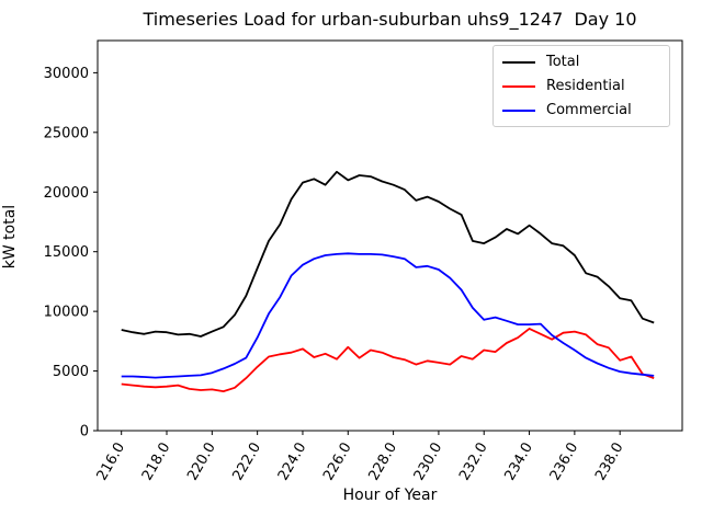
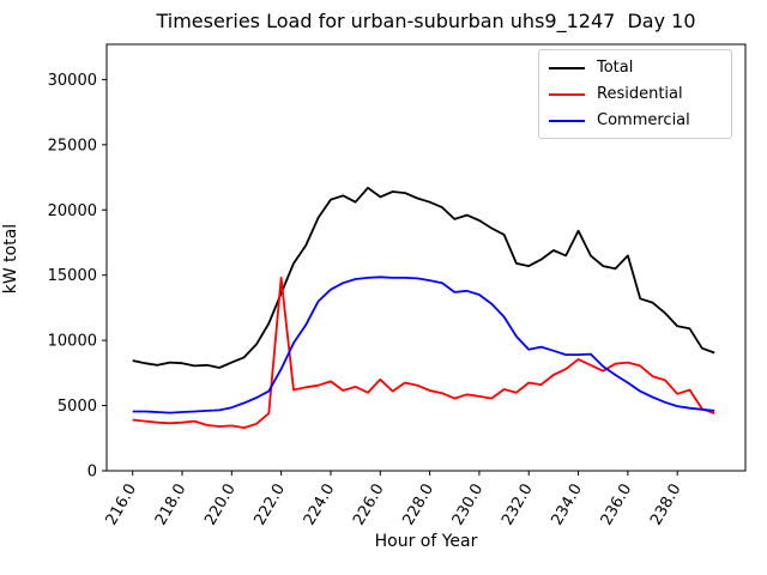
Residential/222.0: 5400 -> 14800
Total/234.0: 17200 -> 18400
Total/236.0: 14700 -> 16500
